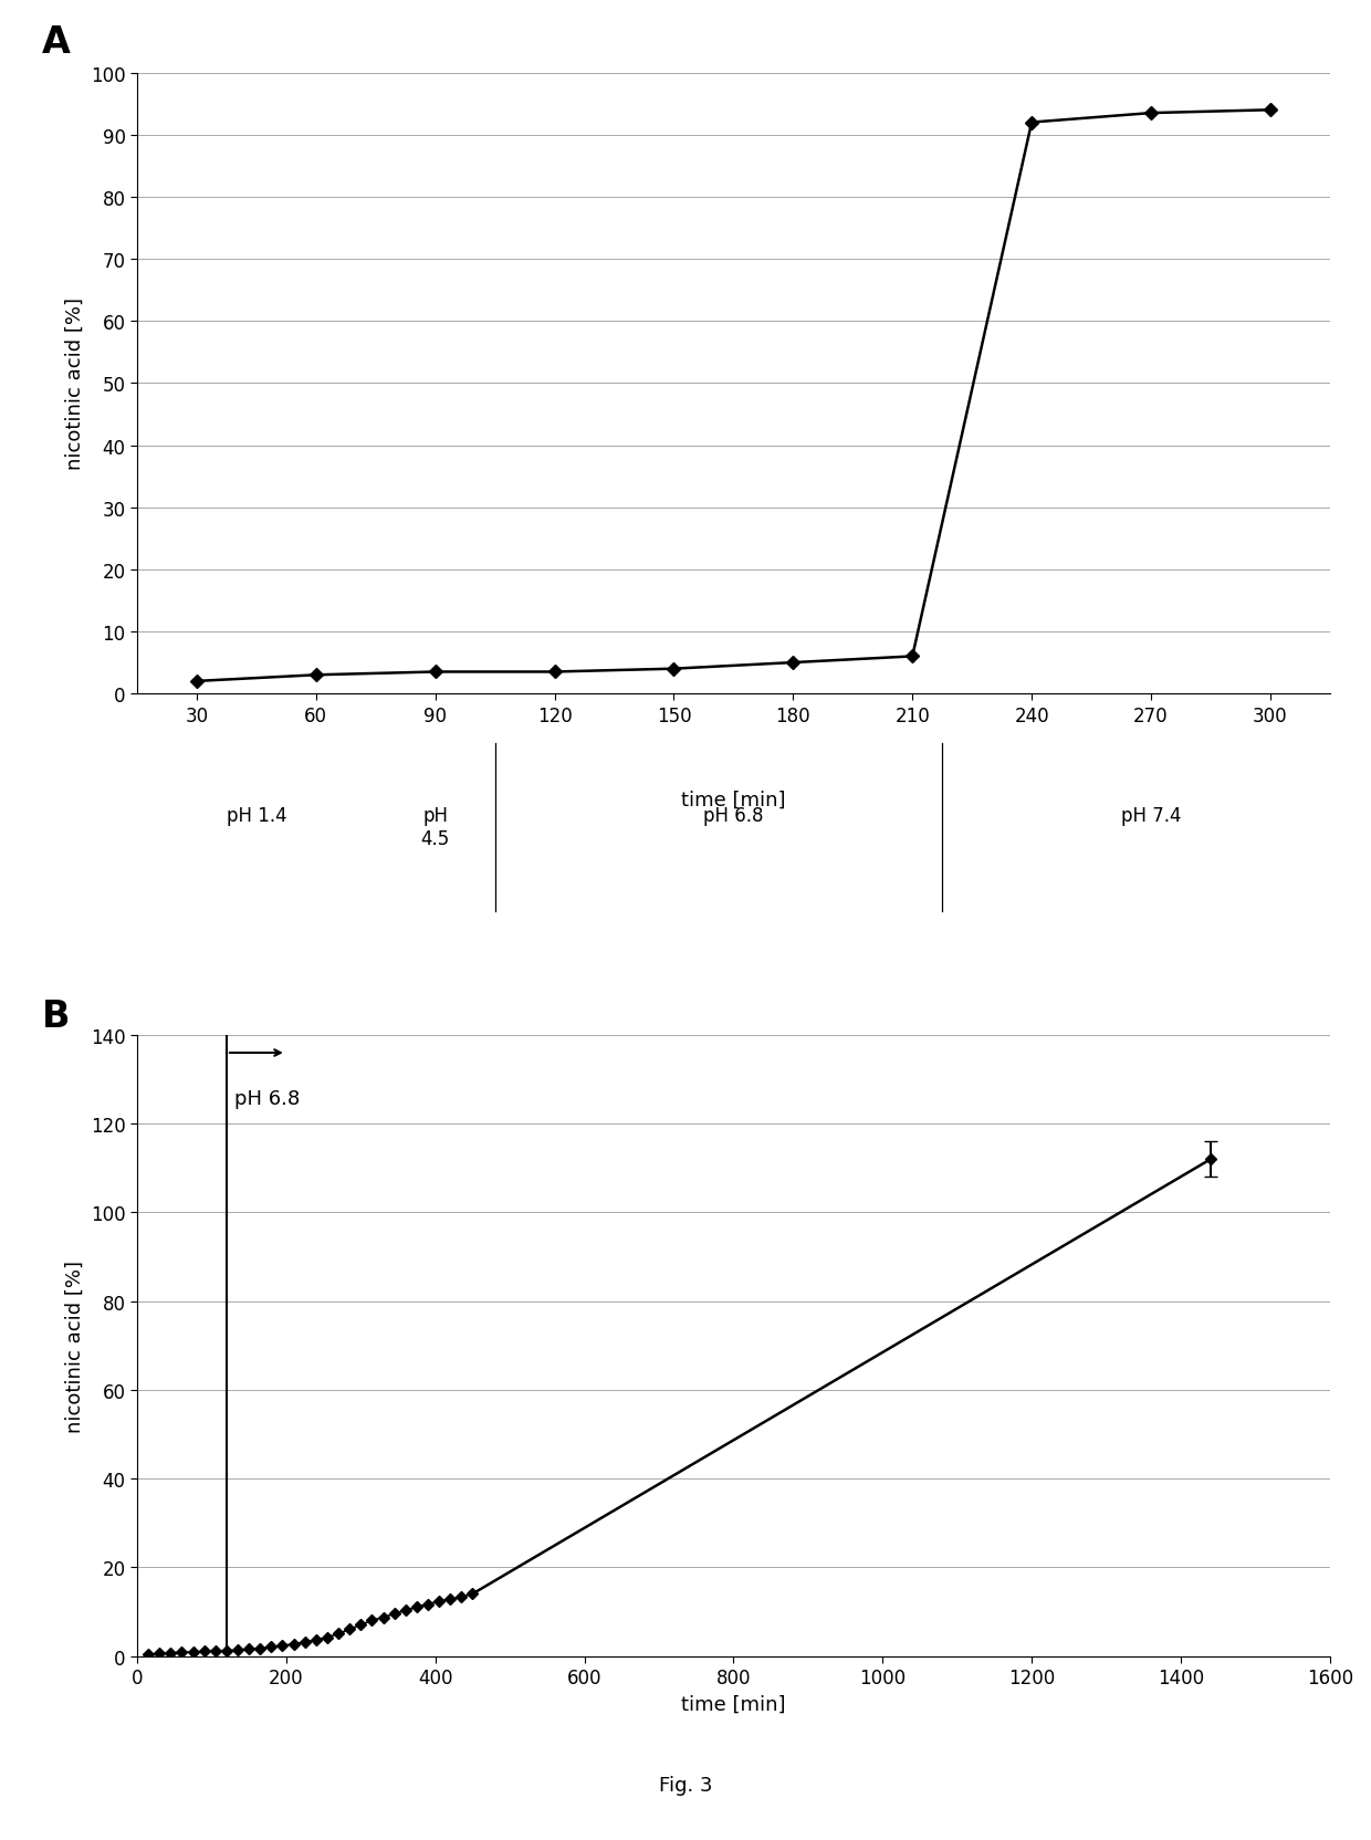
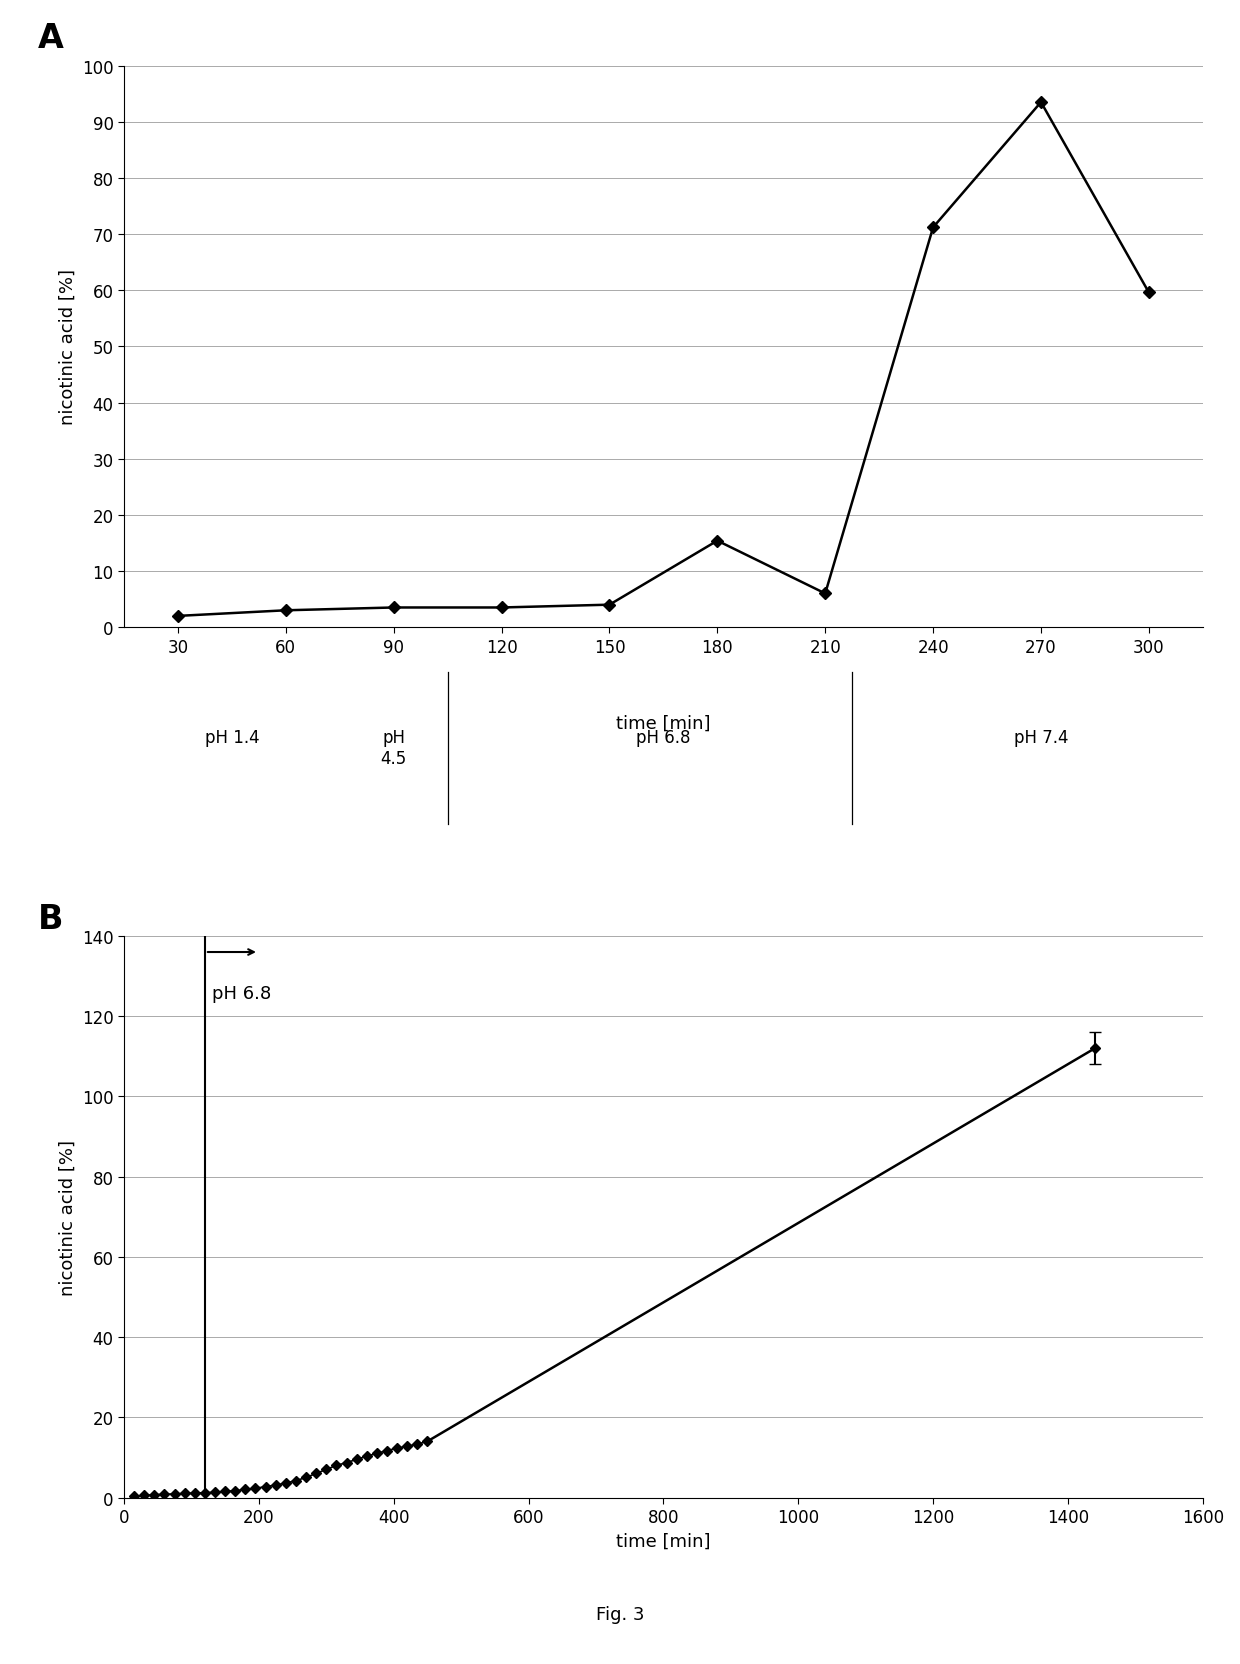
180: 5.0 -> 15.4
240: 92.0 -> 71.2
300: 94.0 -> 59.6
